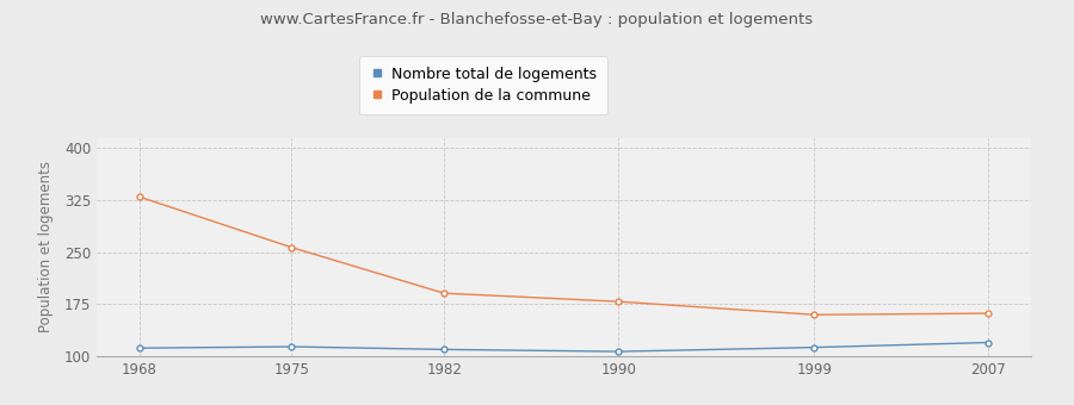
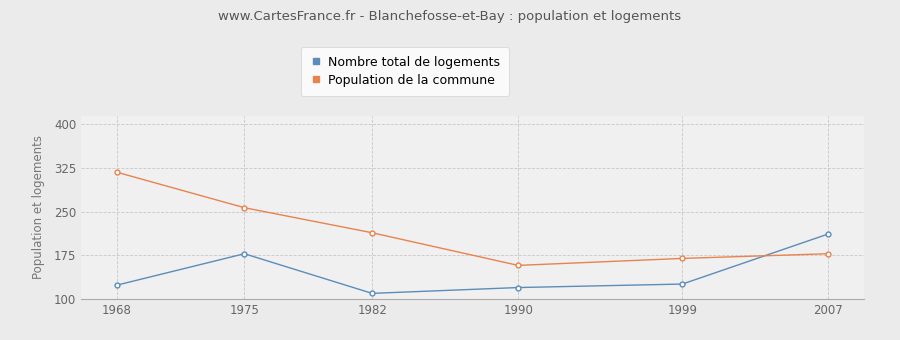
Nombre total de logements/1968: 112 -> 124
Population de la commune/1968: 330 -> 318
Nombre total de logements/1975: 114 -> 178
Population de la commune/1982: 191 -> 214
Nombre total de logements/1990: 107 -> 120
Population de la commune/1990: 179 -> 158
Nombre total de logements/1999: 113 -> 126
Population de la commune/1999: 160 -> 170
Nombre total de logements/2007: 120 -> 212
Population de la commune/2007: 162 -> 178
